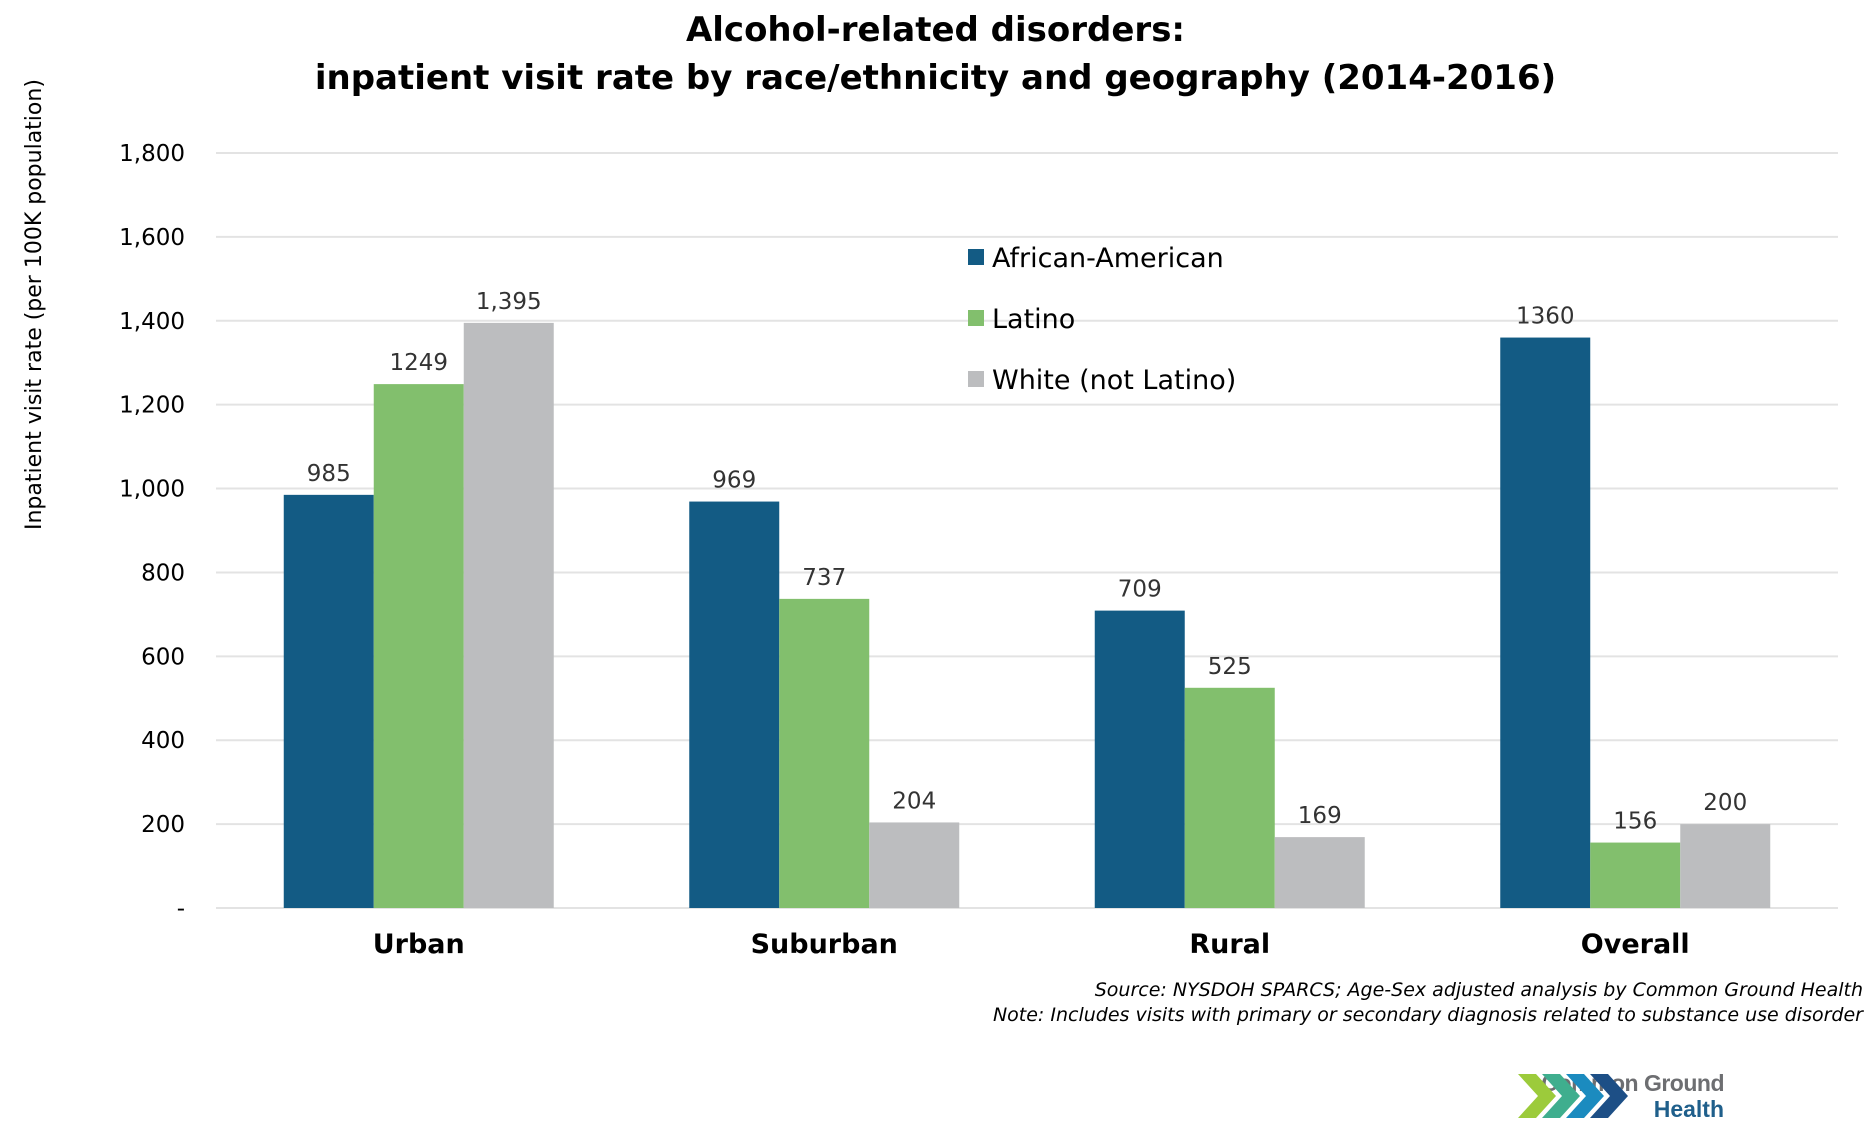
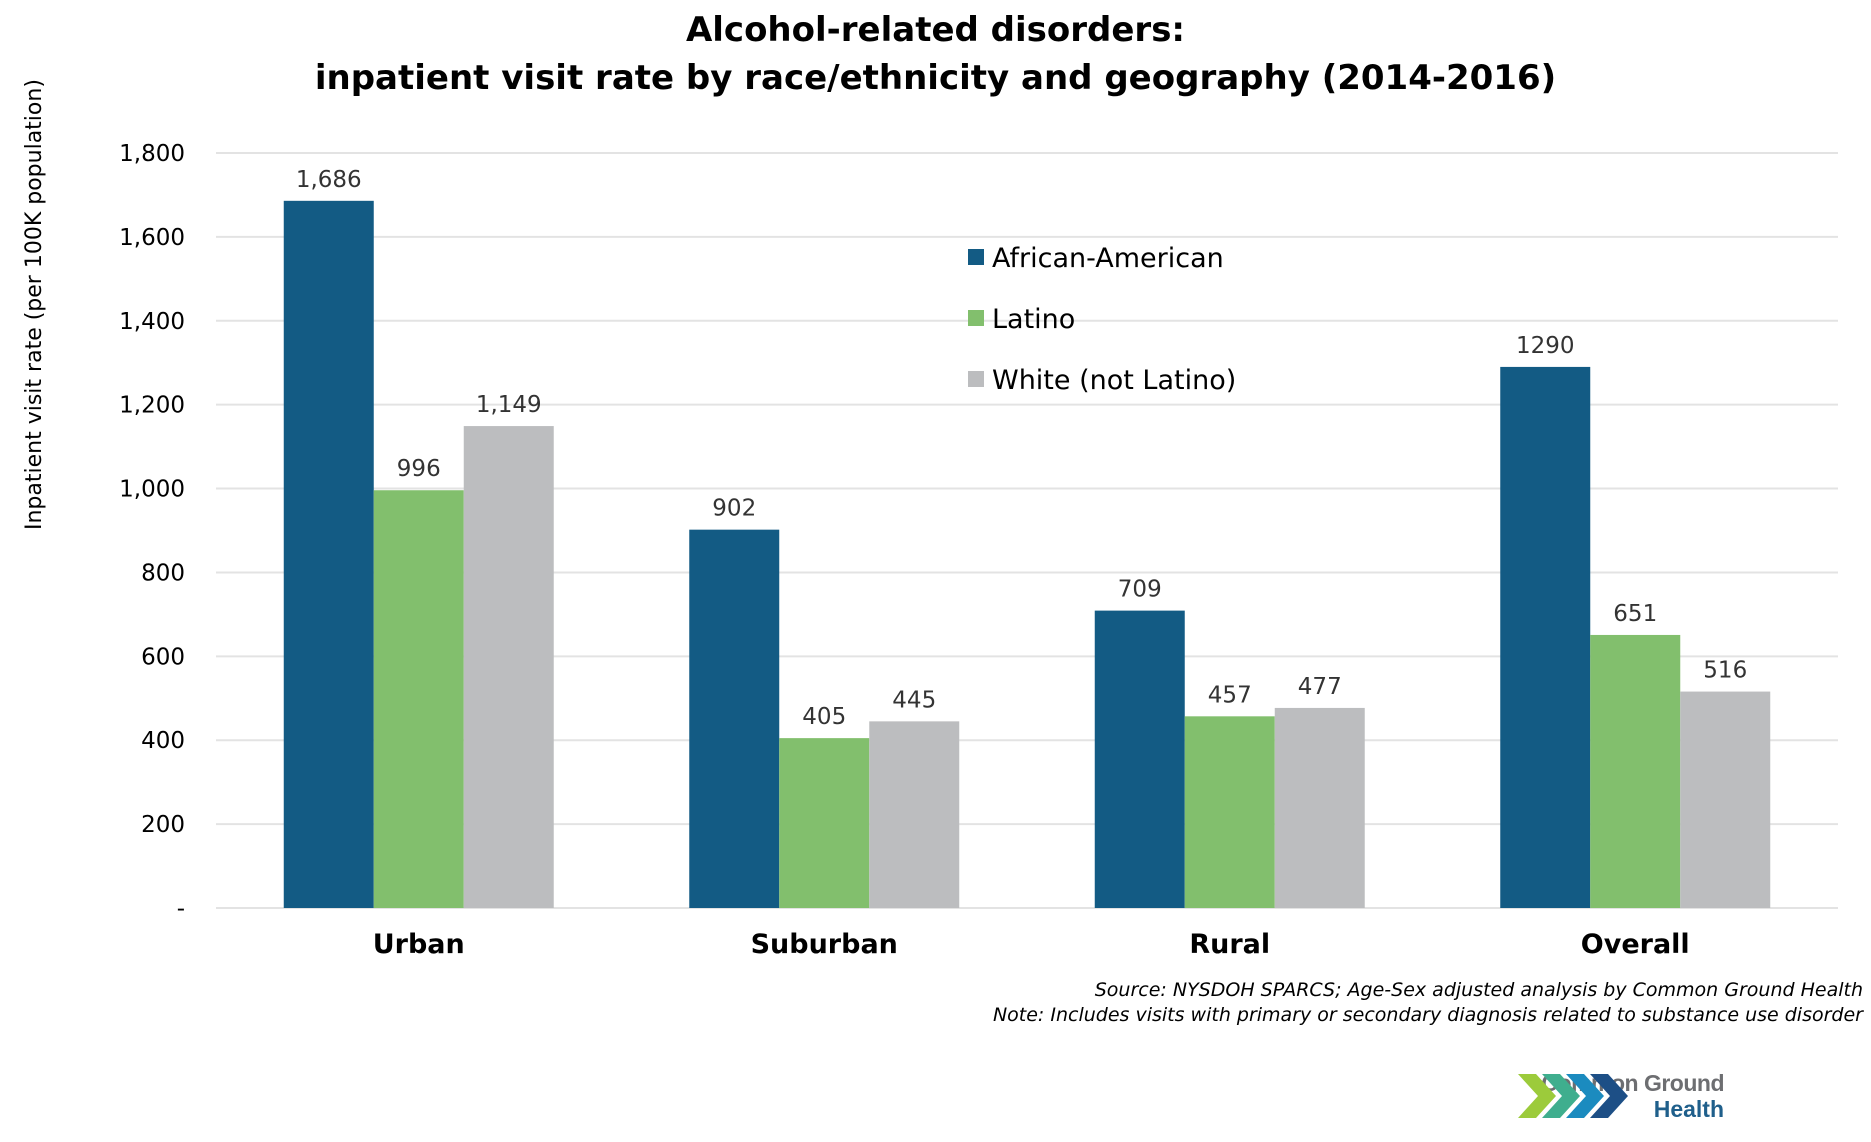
African-American/Urban: 985 -> 1,686
Latino/Urban: 1249 -> 996
White (not Latino)/Urban: 1,395 -> 1,149
African-American/Suburban: 969 -> 902
Latino/Suburban: 737 -> 405
White (not Latino)/Suburban: 204 -> 445
Latino/Rural: 525 -> 457
White (not Latino)/Rural: 169 -> 477
African-American/Overall: 1360 -> 1290
Latino/Overall: 156 -> 651
White (not Latino)/Overall: 200 -> 516
